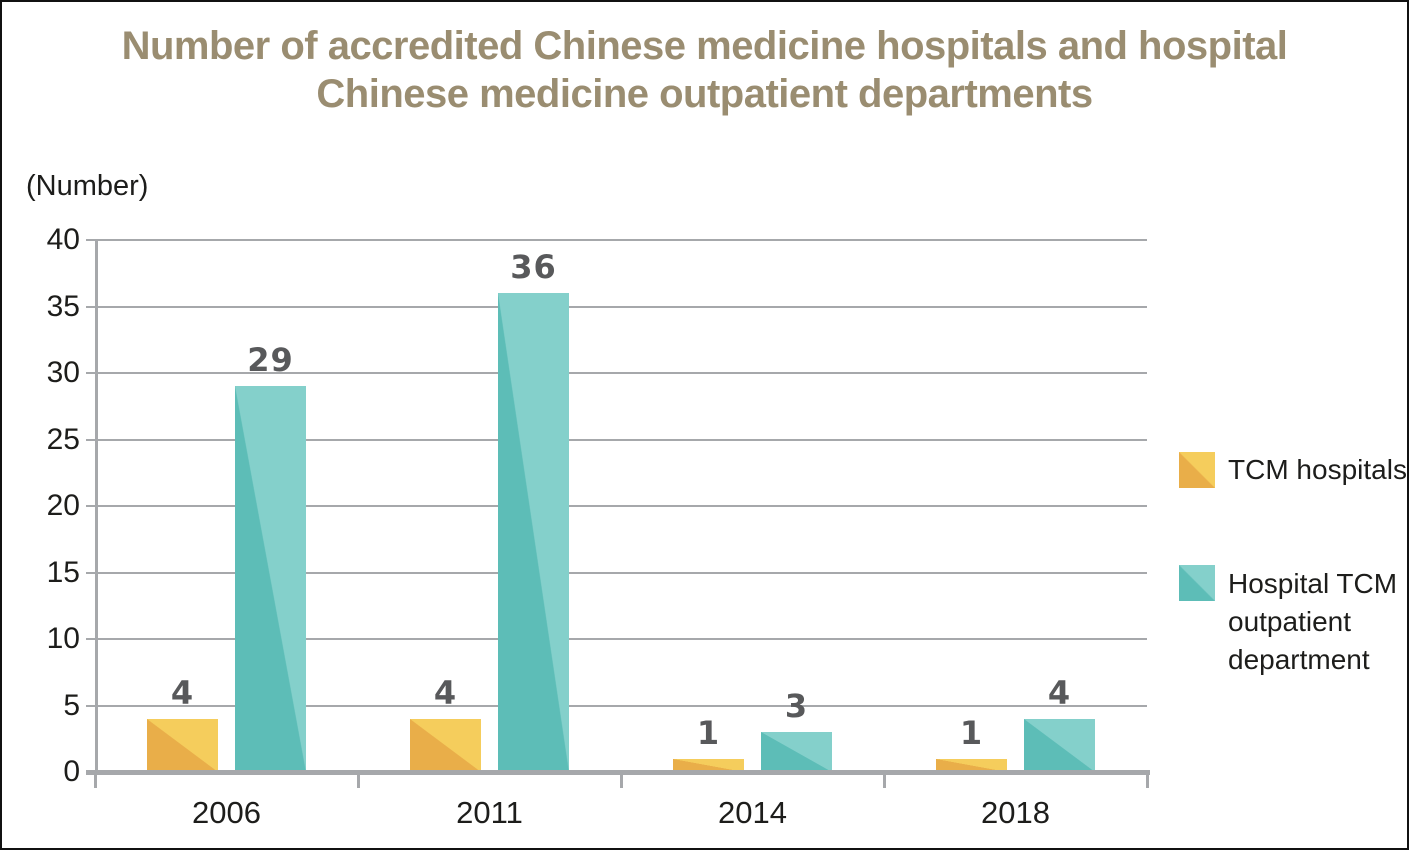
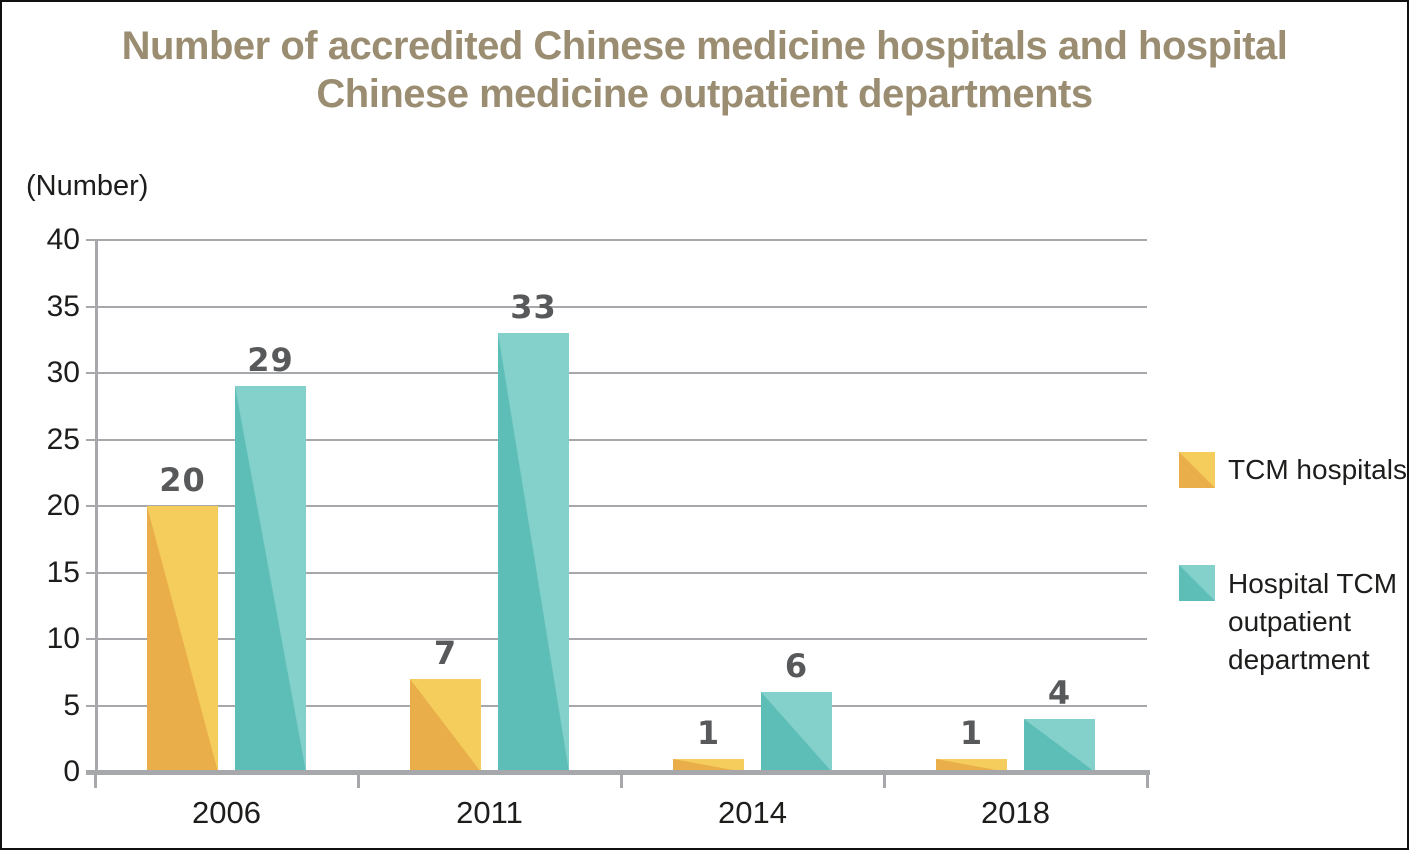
TCM hospitals/2006: 4 -> 20
TCM hospitals/2011: 4 -> 7
Hospital TCM outpatient department/2011: 36 -> 33
Hospital TCM outpatient department/2014: 3 -> 6
